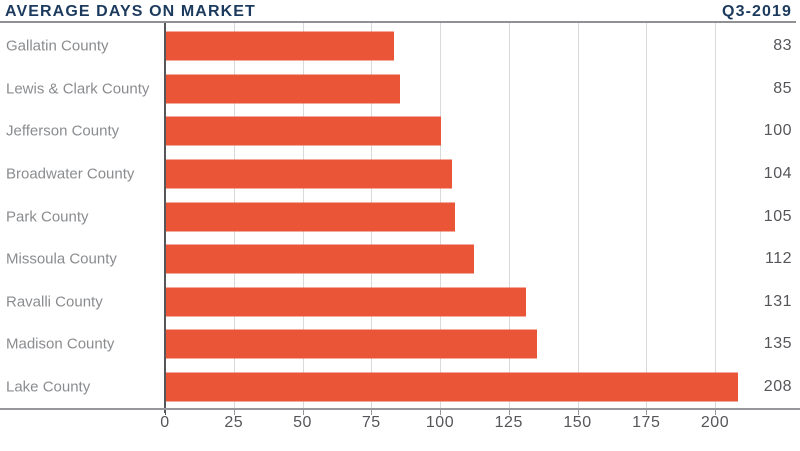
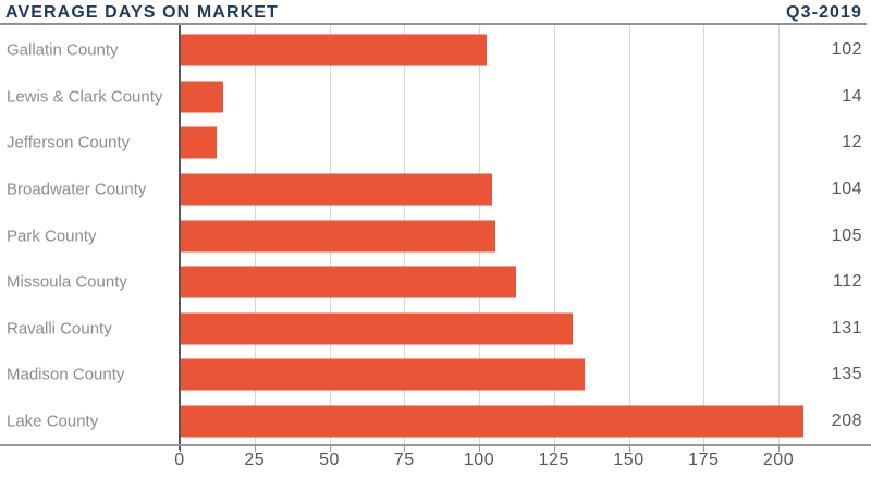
Gallatin County: 83 -> 102
Lewis & Clark County: 85 -> 14
Jefferson County: 100 -> 12
